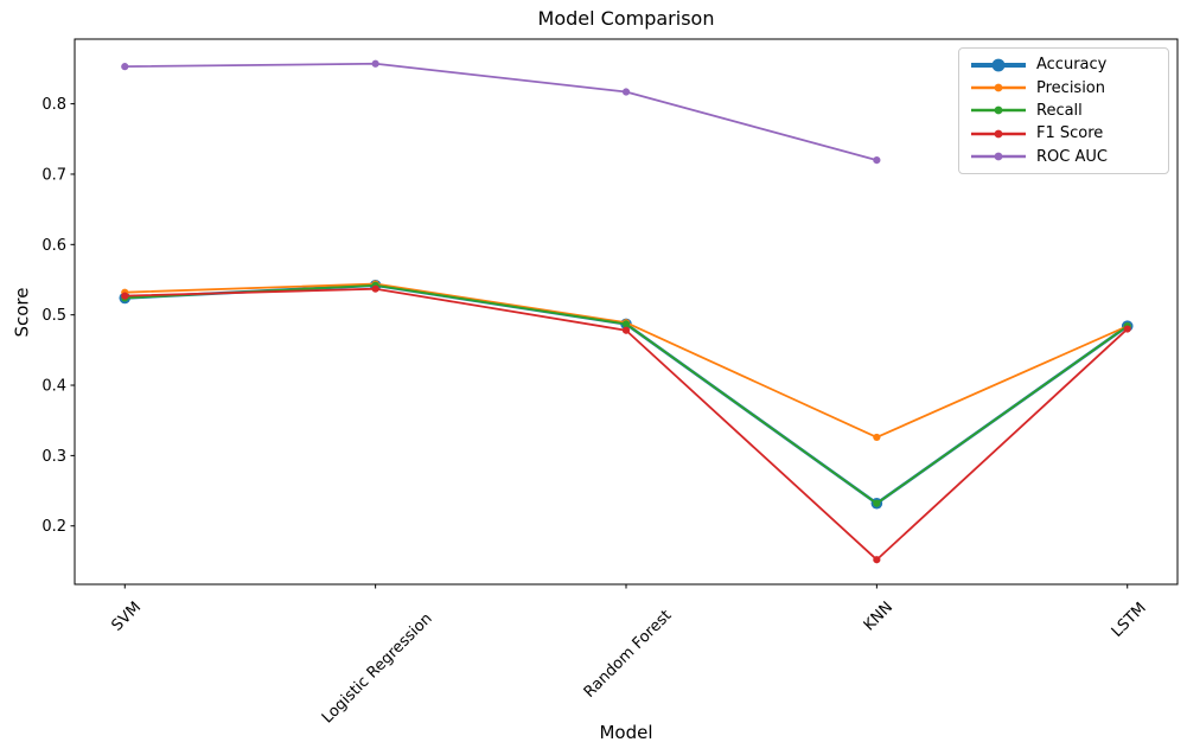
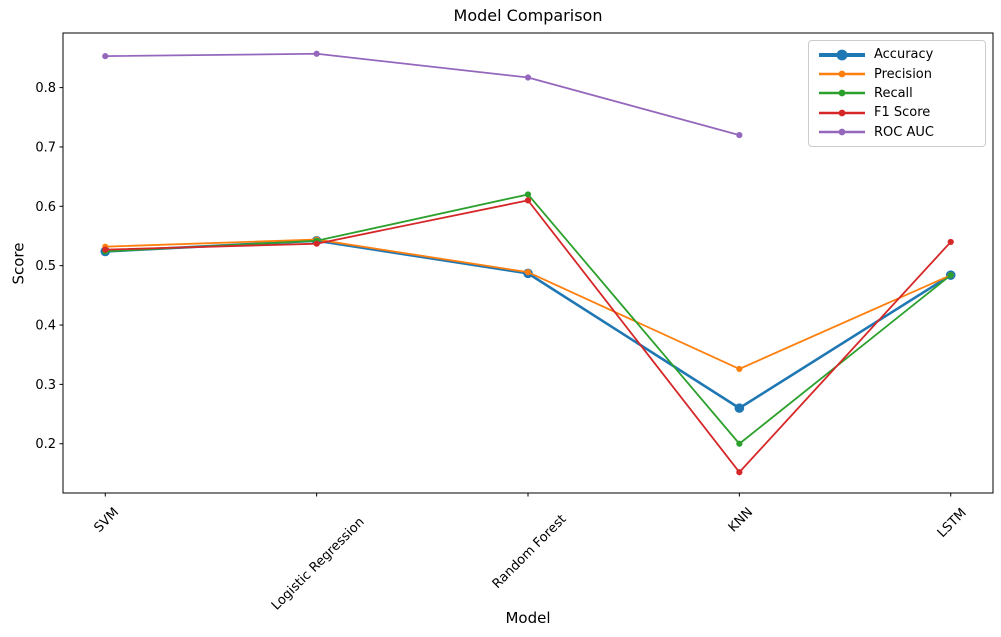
Recall/Random Forest: 0.49 -> 0.62
F1 Score/Random Forest: 0.48 -> 0.61
Accuracy/KNN: 0.23 -> 0.26
Recall/KNN: 0.23 -> 0.20
F1 Score/LSTM: 0.48 -> 0.54
